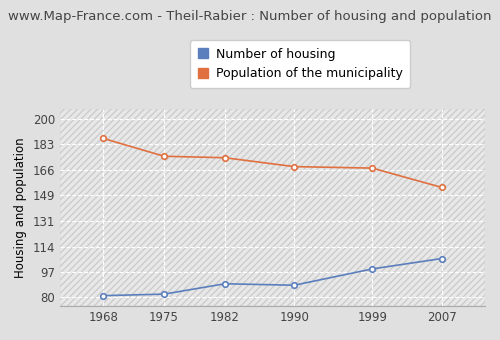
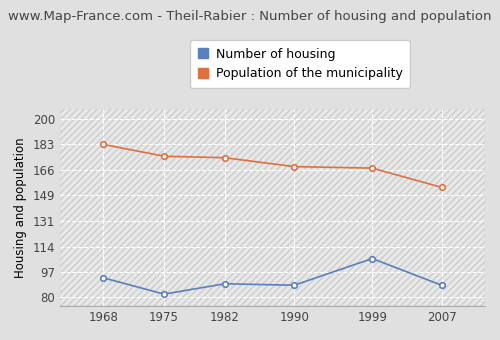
Number of housing/1968: 81 -> 93
Population of the municipality/1968: 187 -> 183
Number of housing/1999: 99 -> 106
Number of housing/2007: 106 -> 88
